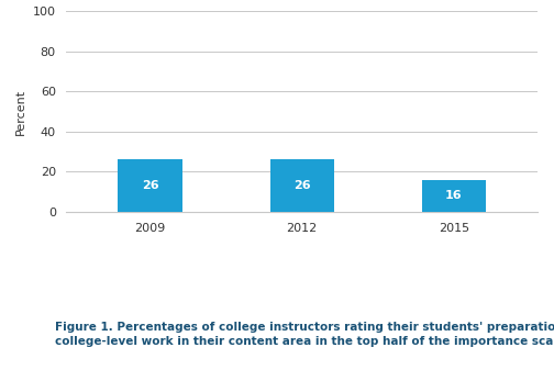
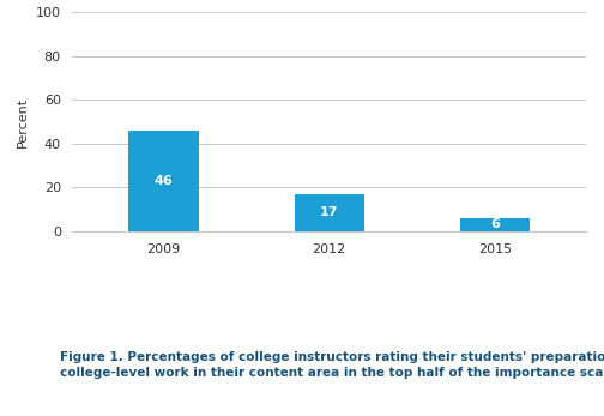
2009: 26 -> 46
2012: 26 -> 17
2015: 16 -> 6
